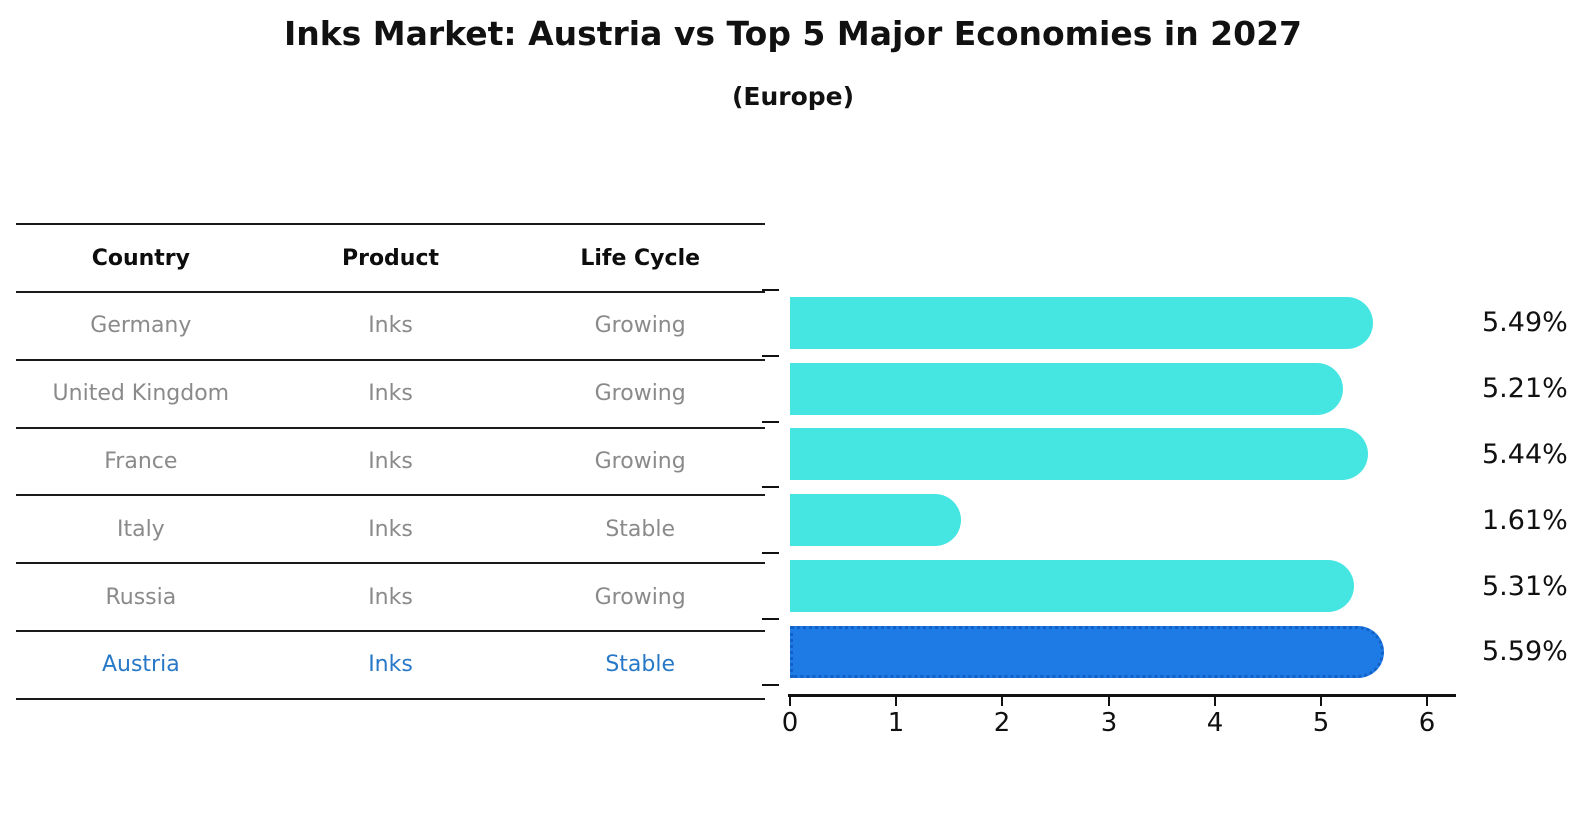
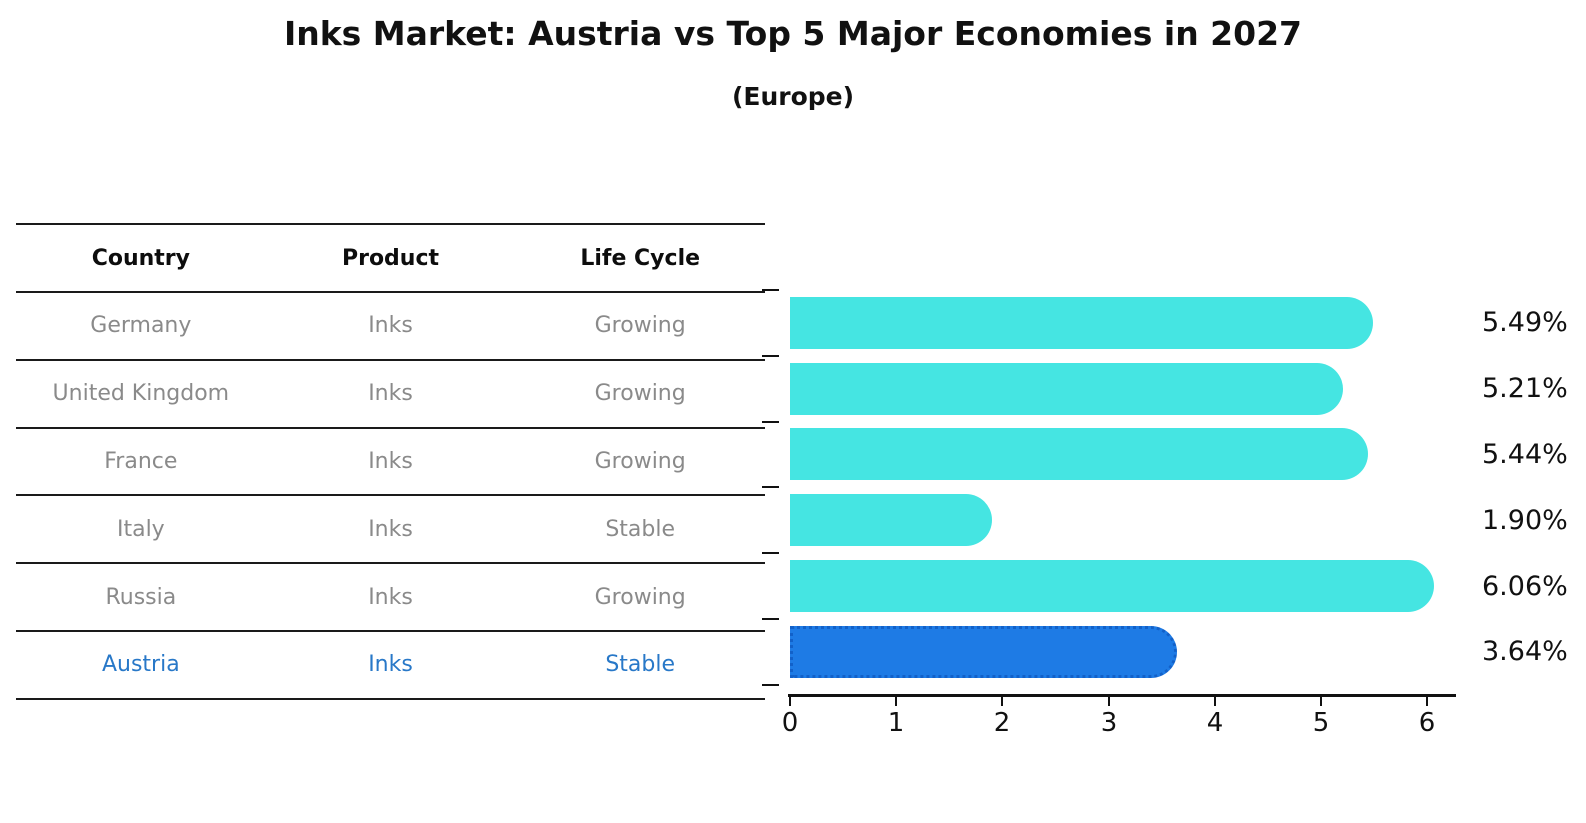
Italy: 1.61% -> 1.90%
Russia: 5.31% -> 6.06%
Austria: 5.59% -> 3.64%
